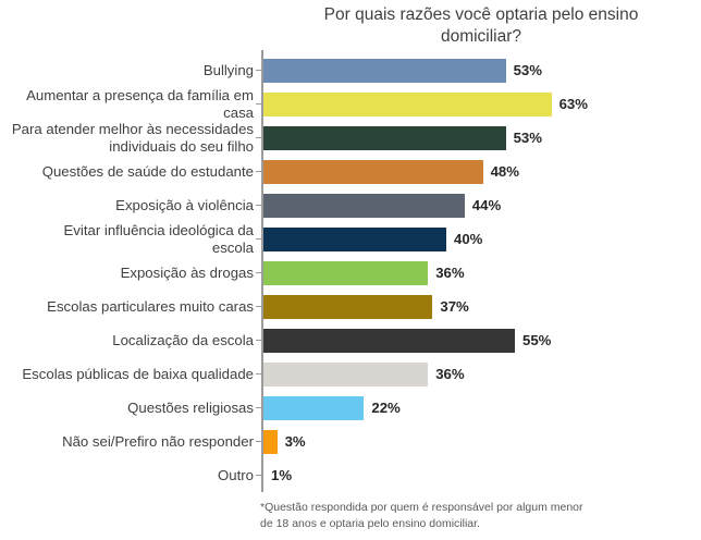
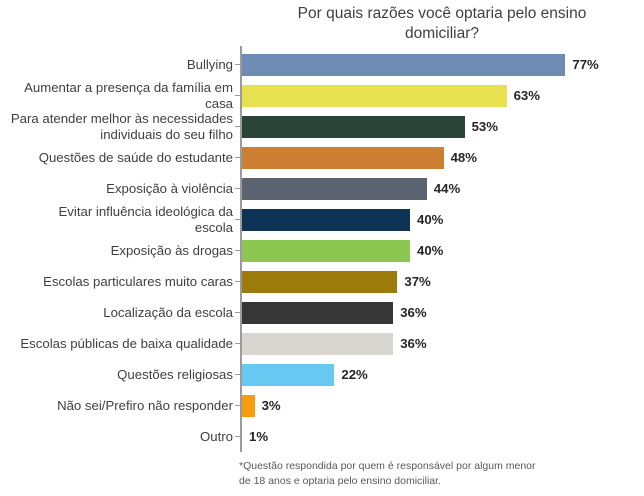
Bullying: 53% -> 77%
Exposição às drogas: 36% -> 40%
Localização da escola: 55% -> 36%
